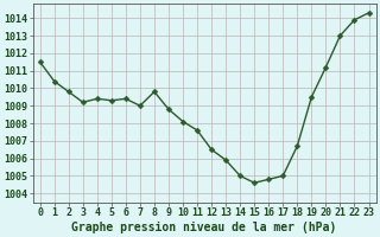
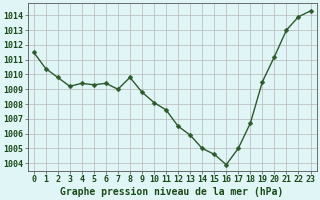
16: 1004.8 -> 1003.9
